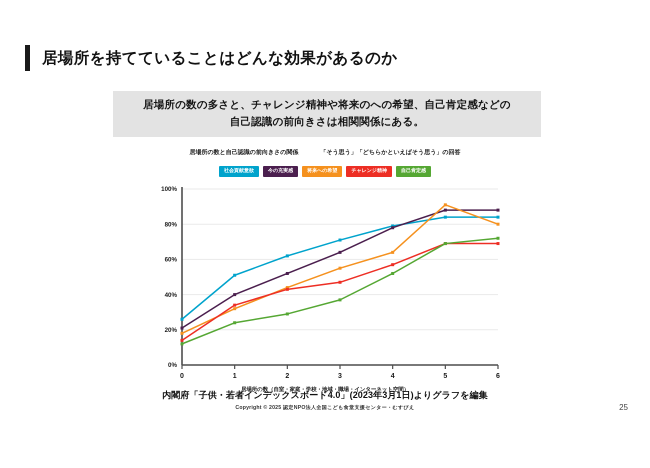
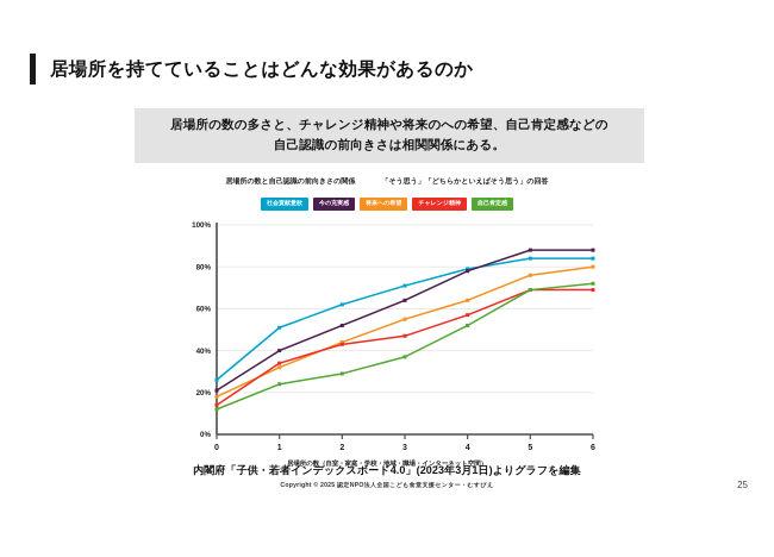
将来への希望/5: 91% -> 76%
